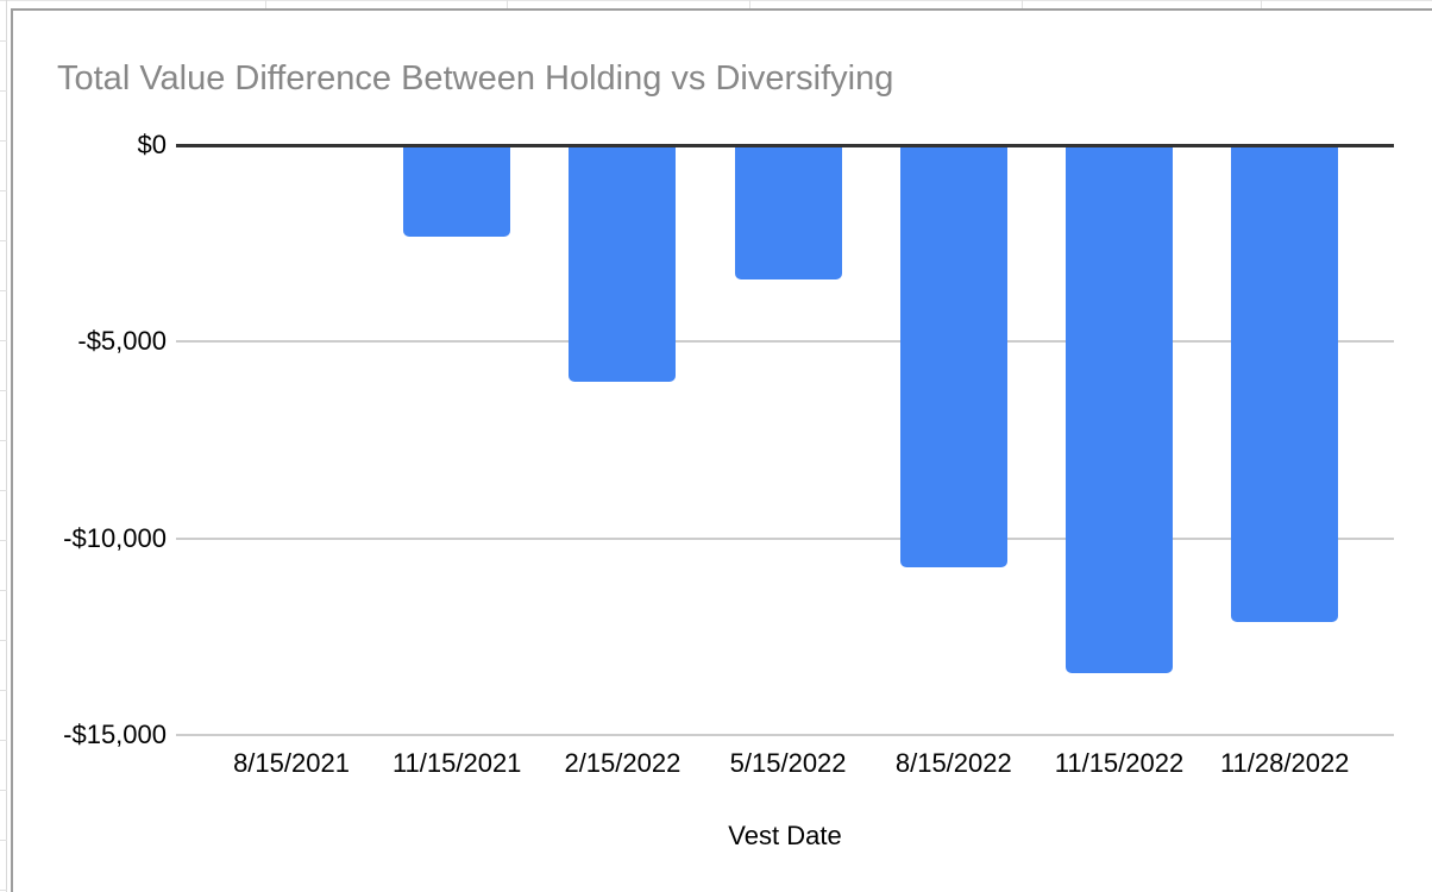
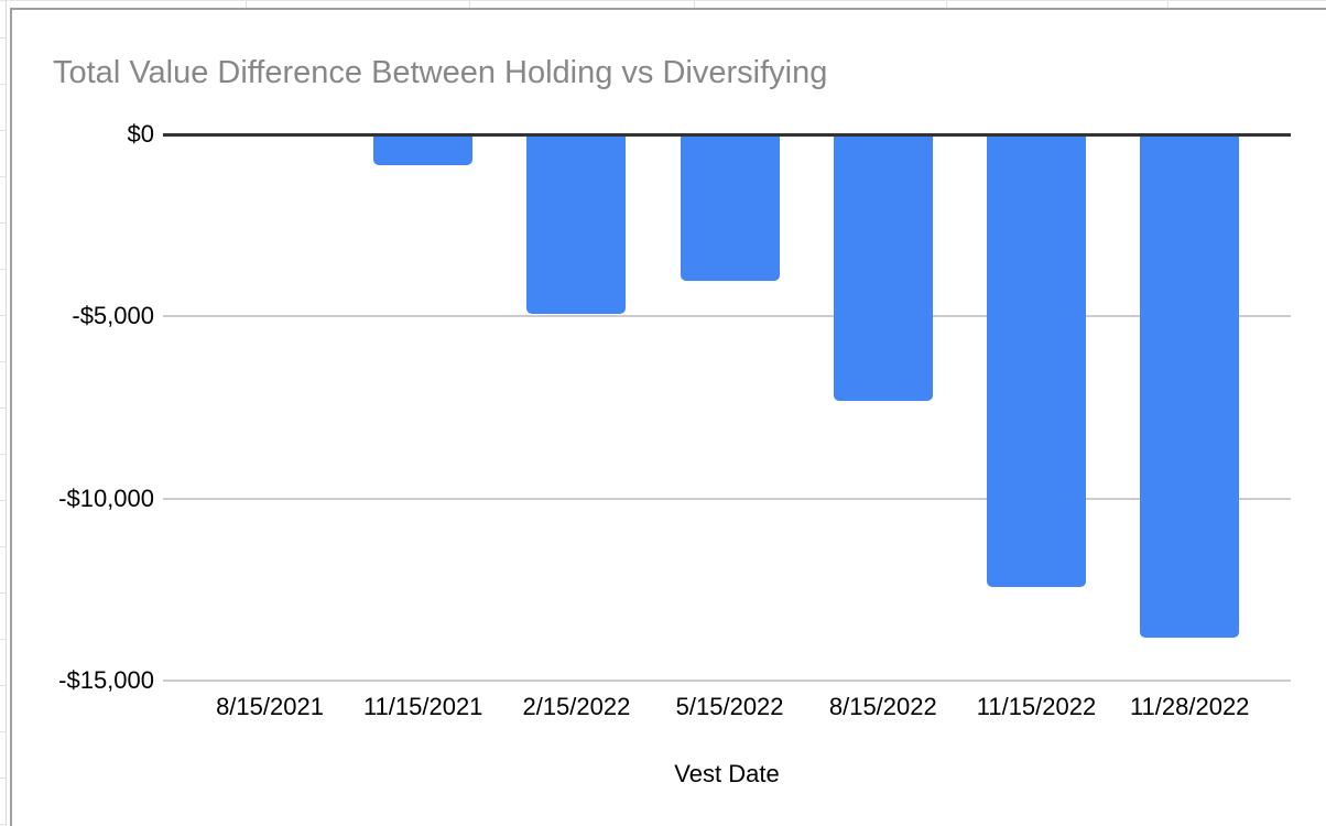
11/15/2021: -$2300 -> -$800
2/15/2022: -$6000 -> -$4900
5/15/2022: -$3400 -> -$4000
8/15/2022: -$10700 -> -$7300
11/15/2022: -$13400 -> -$12400
11/28/2022: -$12100 -> -$13800
